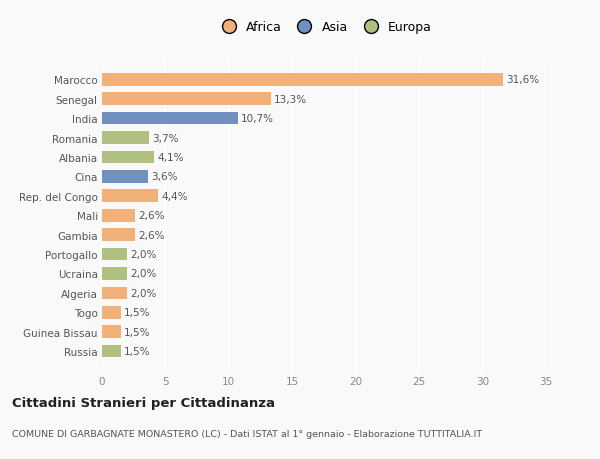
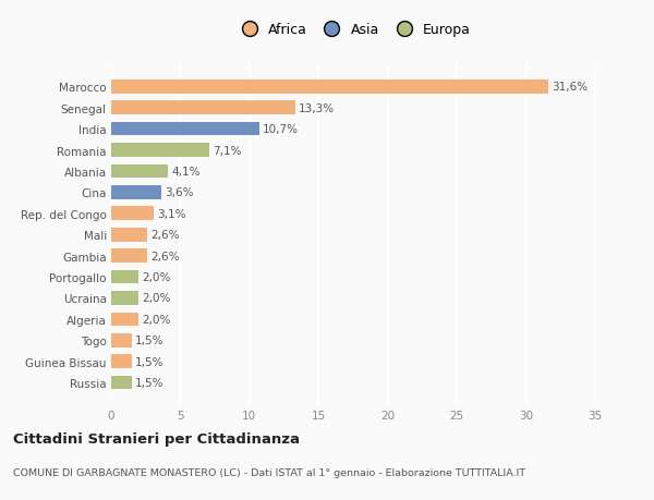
Romania: 3,7% -> 7,1%
Rep. del Congo: 4,4% -> 3,1%
